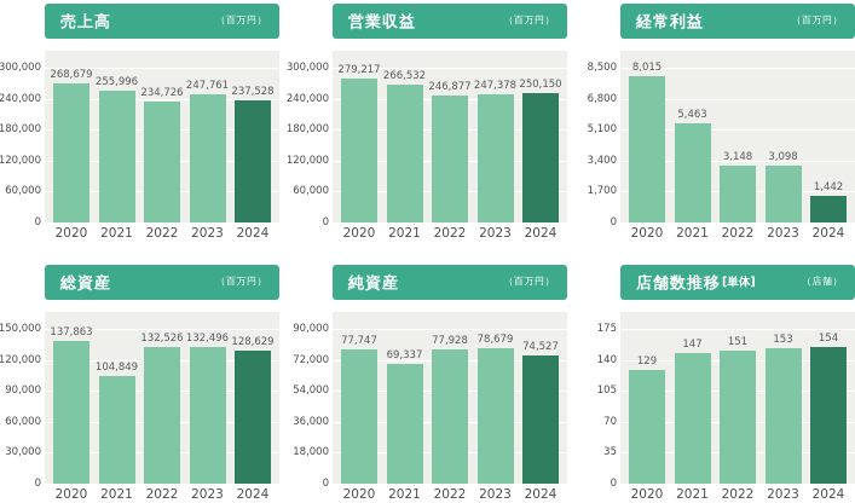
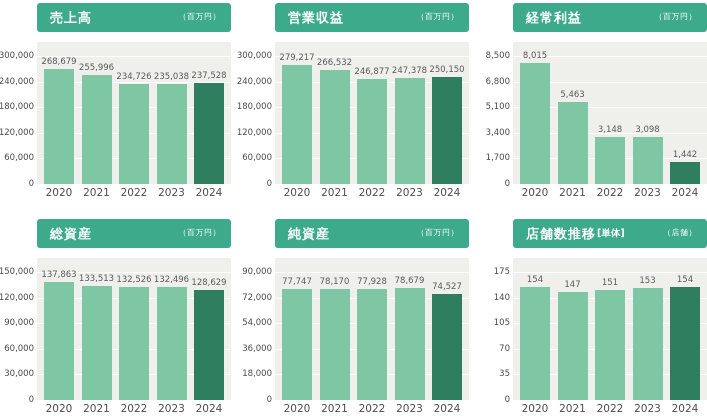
売上高/2023: 247,761 -> 235,038
総資産/2021: 104,849 -> 133,513
純資産/2021: 69,337 -> 78,170
店舗数推移/2020: 129 -> 154
